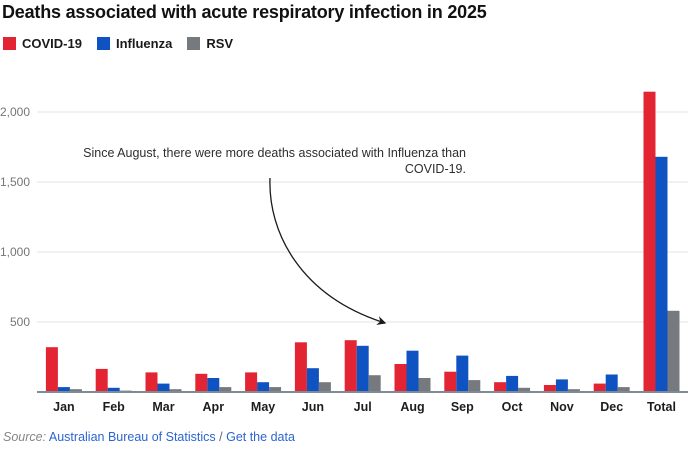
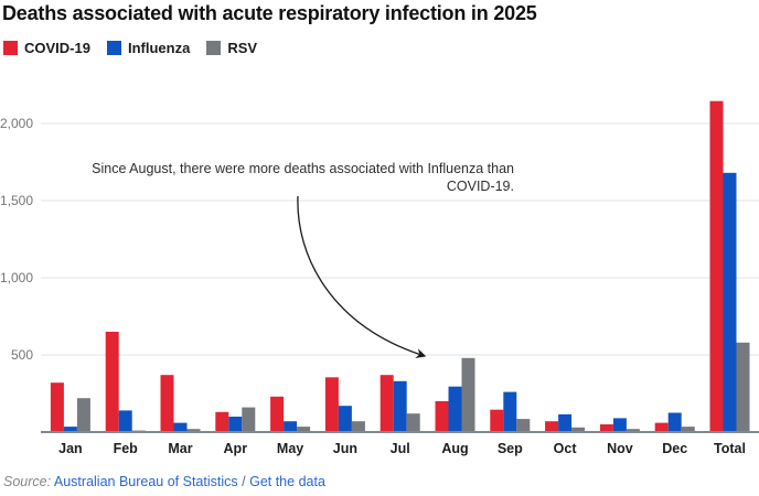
RSV/Jan: 20 -> 220
COVID-19/Feb: 160 -> 650
Influenza/Feb: 30 -> 140
COVID-19/Mar: 140 -> 370
RSV/Apr: 40 -> 160
COVID-19/May: 140 -> 230
RSV/Aug: 100 -> 480
